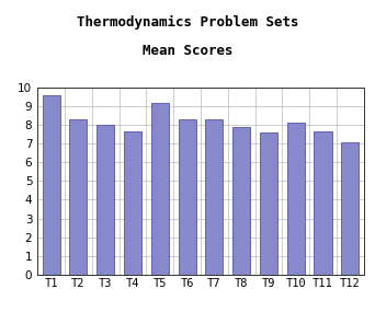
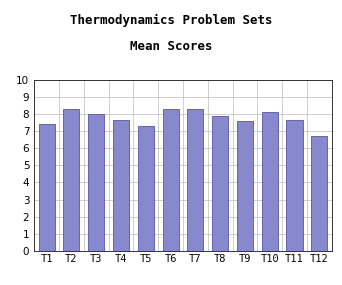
T1: 9.6 -> 7.4
T5: 9.2 -> 7.3
T12: 7.0 -> 6.7
